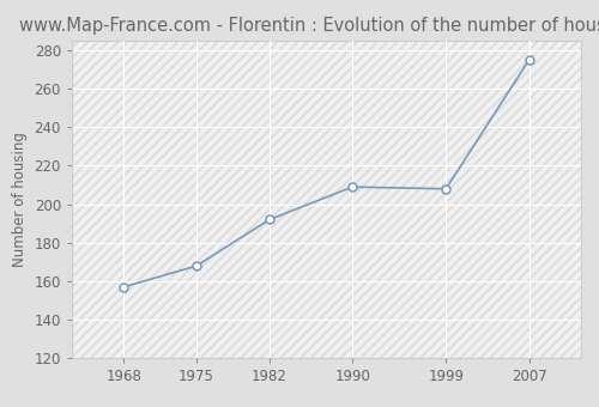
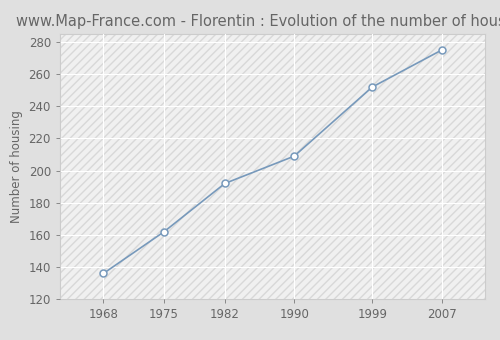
1968: 157 -> 136
1975: 168 -> 162
1999: 208 -> 252
